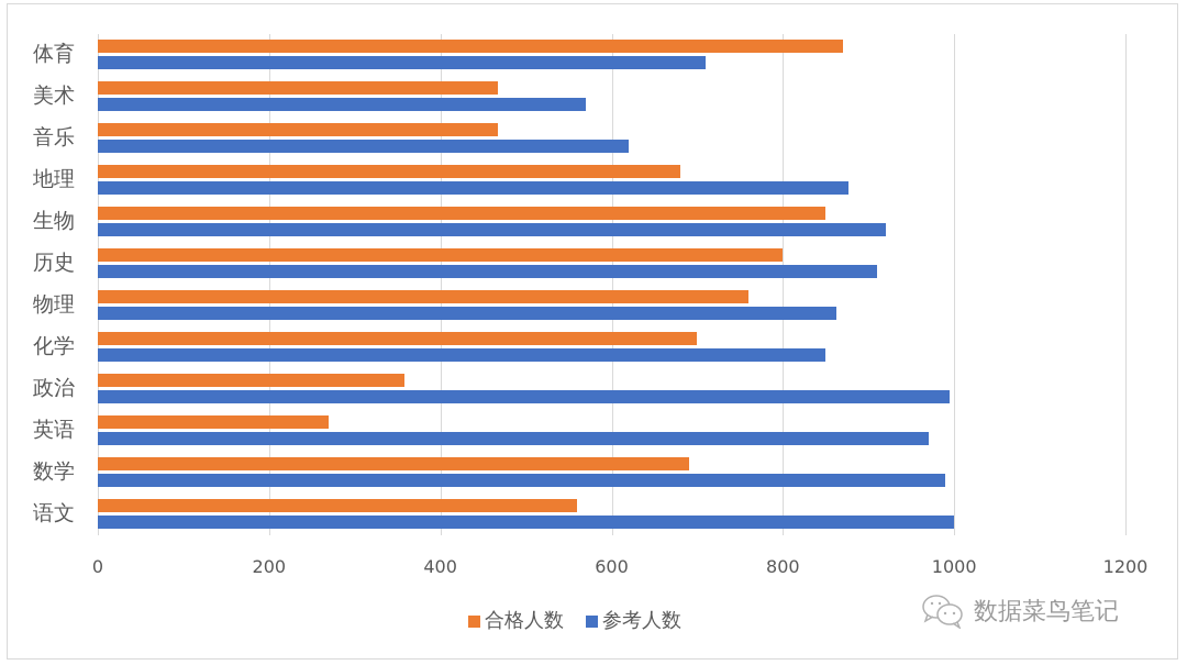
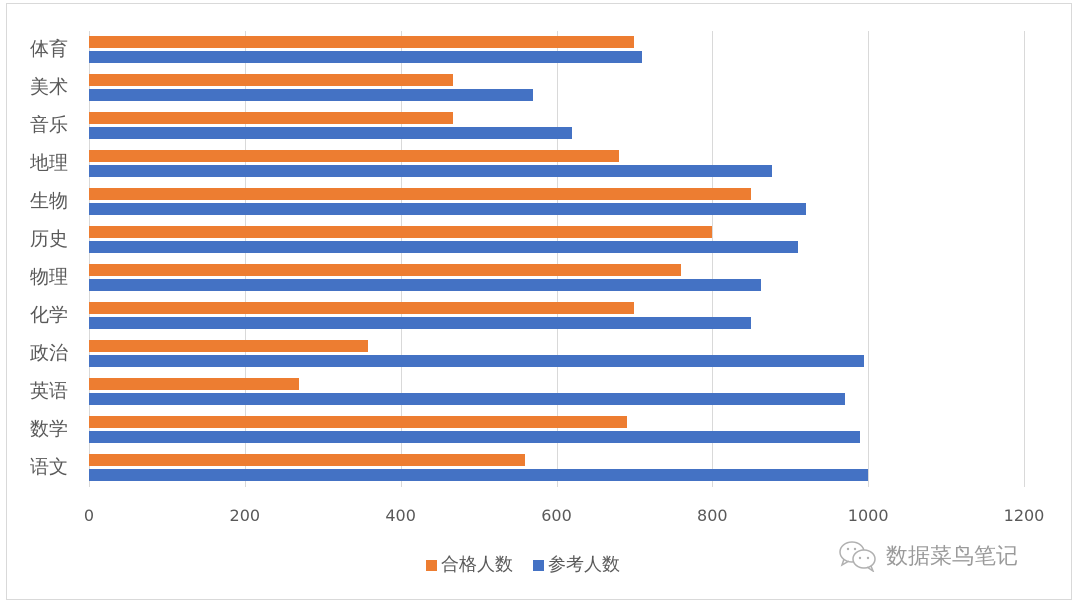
合格人数/体育: 870 -> 700
